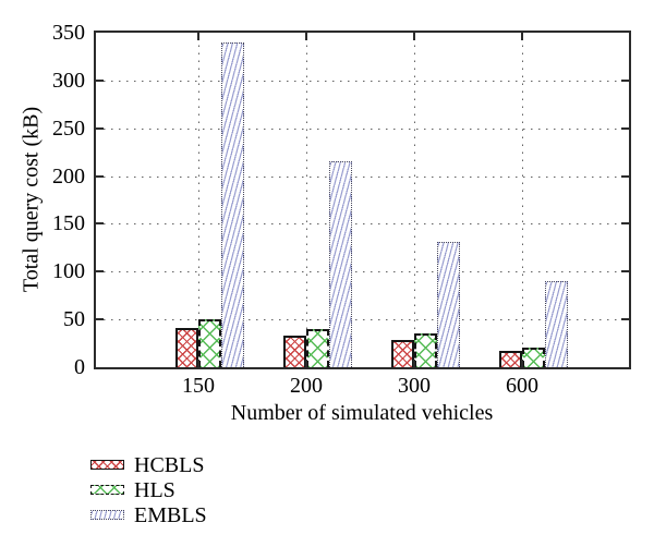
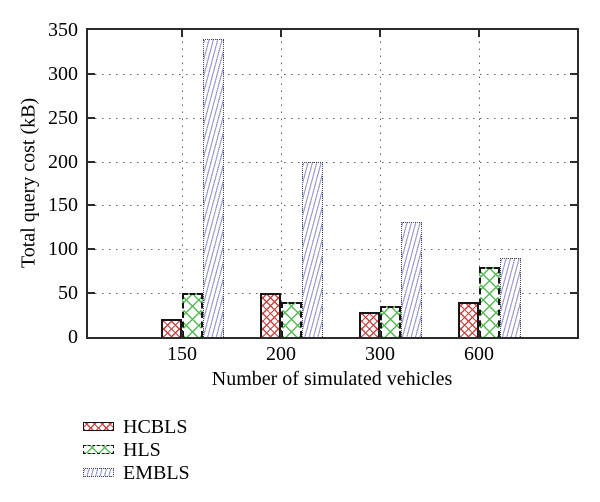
HCBLS/150: 40 -> 20
HCBLS/200: 30 -> 50
EMBLS/200: 220 -> 200
HCBLS/600: 20 -> 40
HLS/600: 20 -> 80
